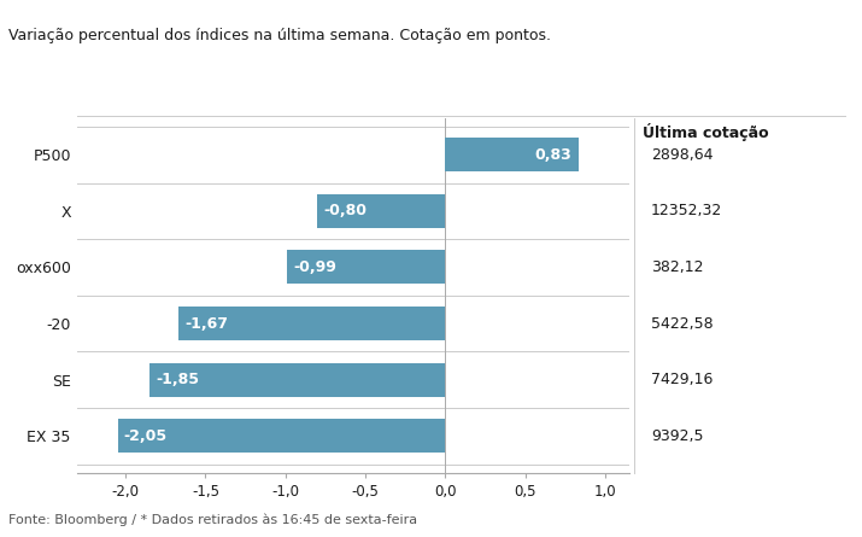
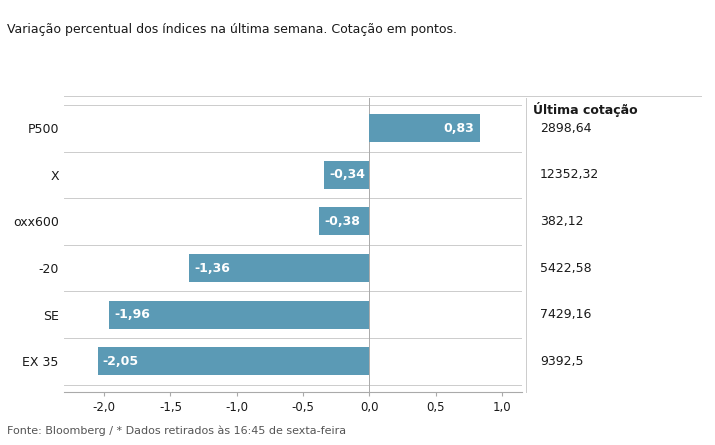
X: -0,80 -> -0,34
oxx600: -0,99 -> -0,38
-20: -1,67 -> -1,36
SE: -1,85 -> -1,96
